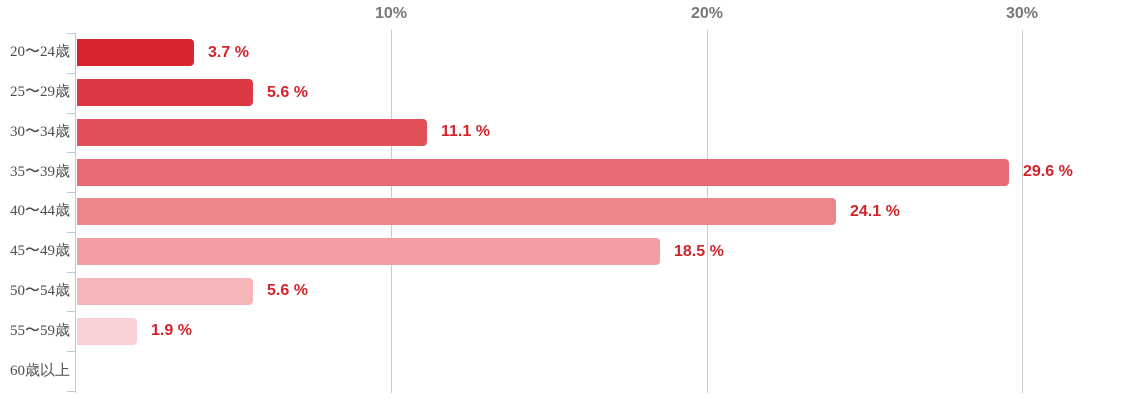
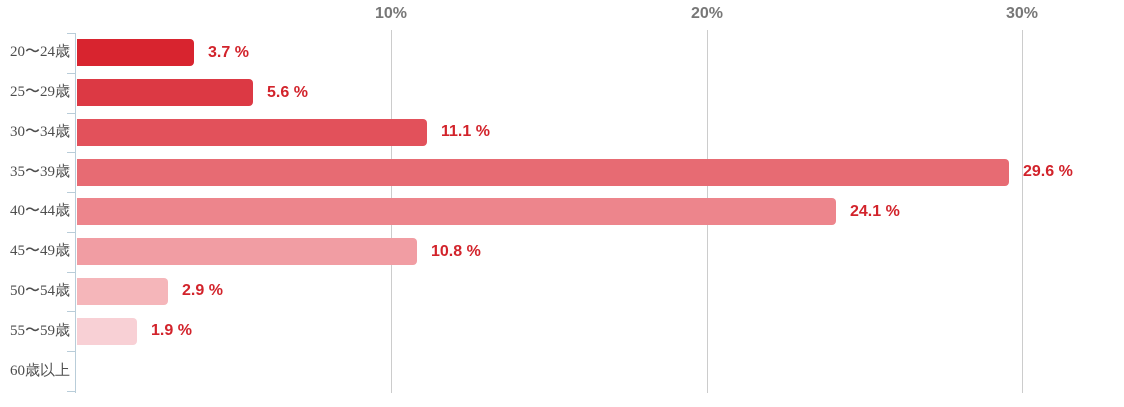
45〜49歳: 18.5 -> 10.8
50〜54歳: 5.6 -> 2.9
